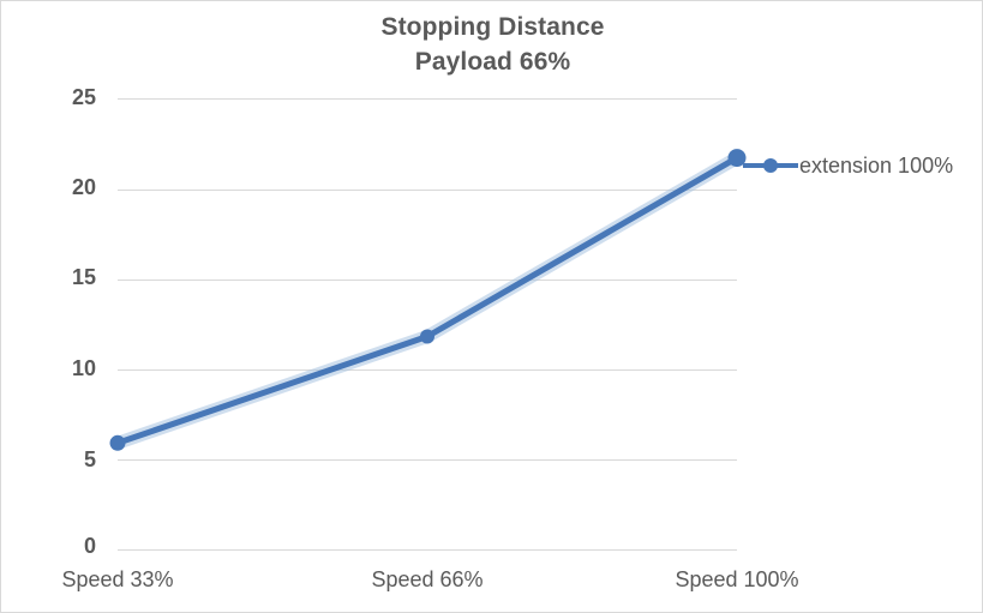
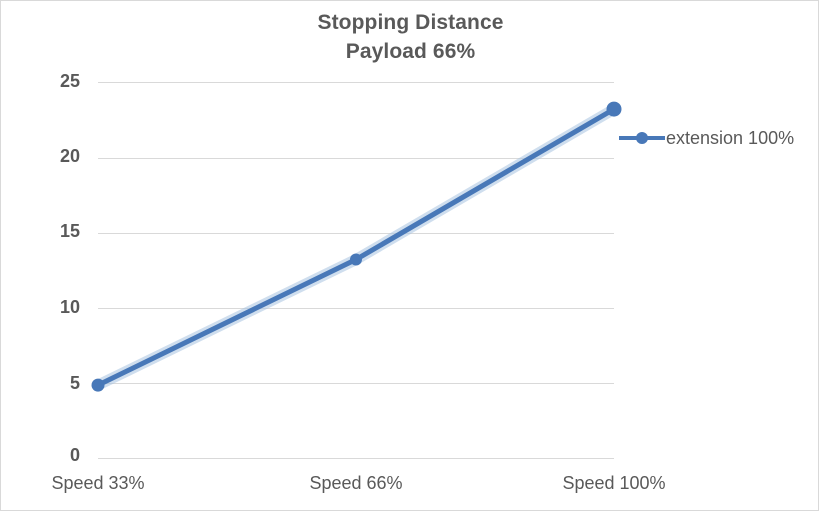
Speed 33%: 5.9 -> 4.8
Speed 66%: 11.8 -> 13.2
Speed 100%: 21.7 -> 23.2
